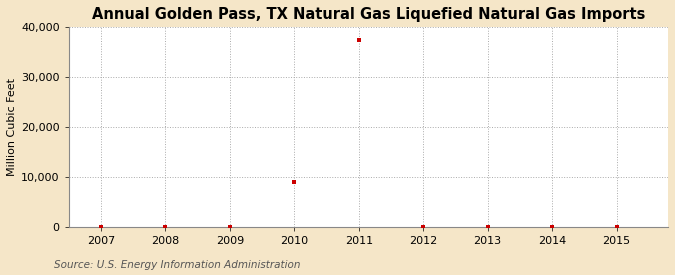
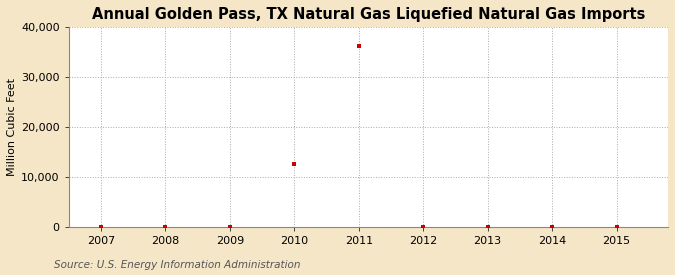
2010: 9,000 -> 12,600
2011: 37,500 -> 36,300
